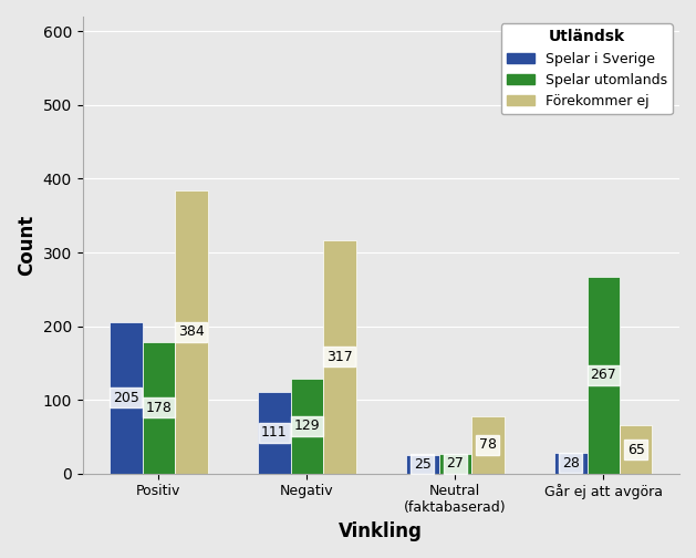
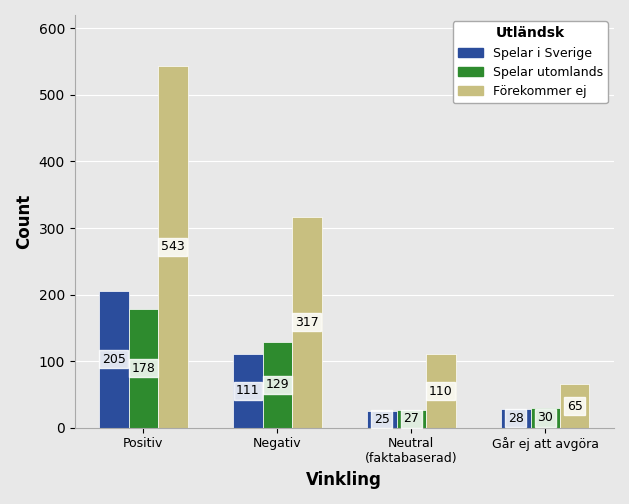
Förekommer ej/Positiv: 384 -> 543
Förekommer ej/Neutral (faktabaserad): 78 -> 110
Spelar utomlands/Går ej att avgöra: 267 -> 30
